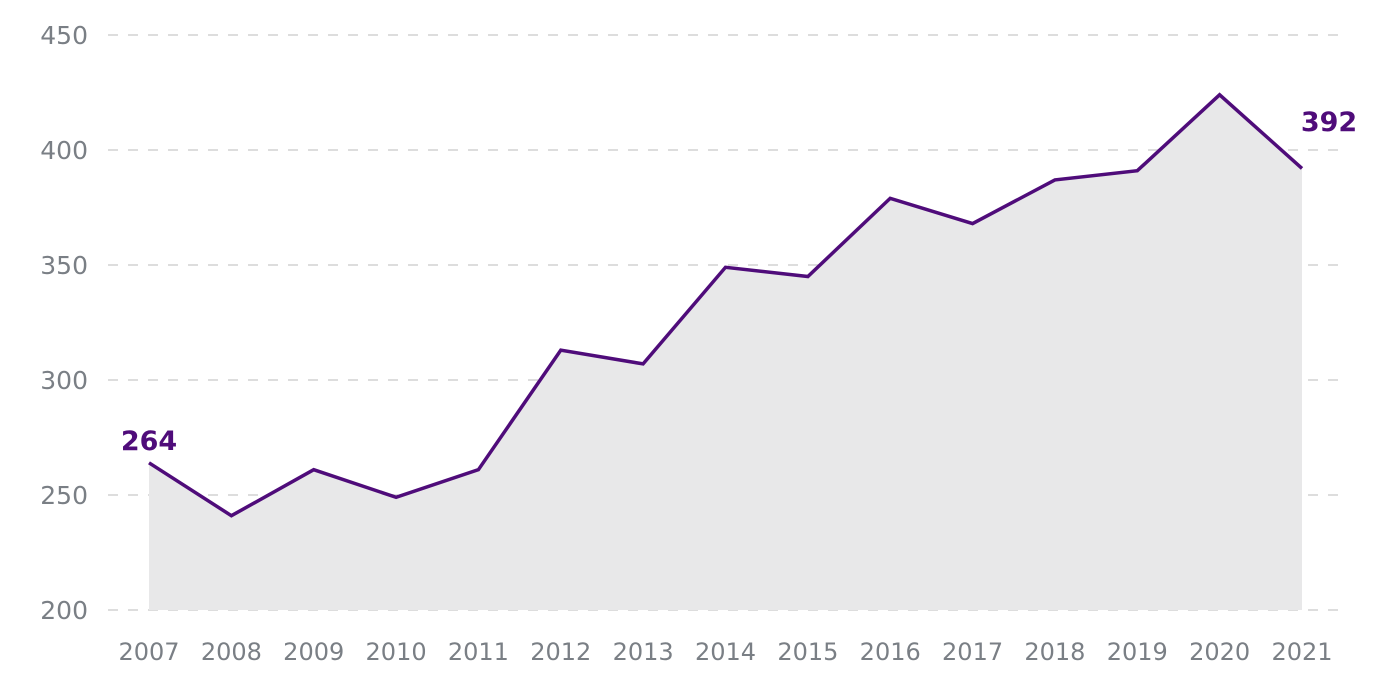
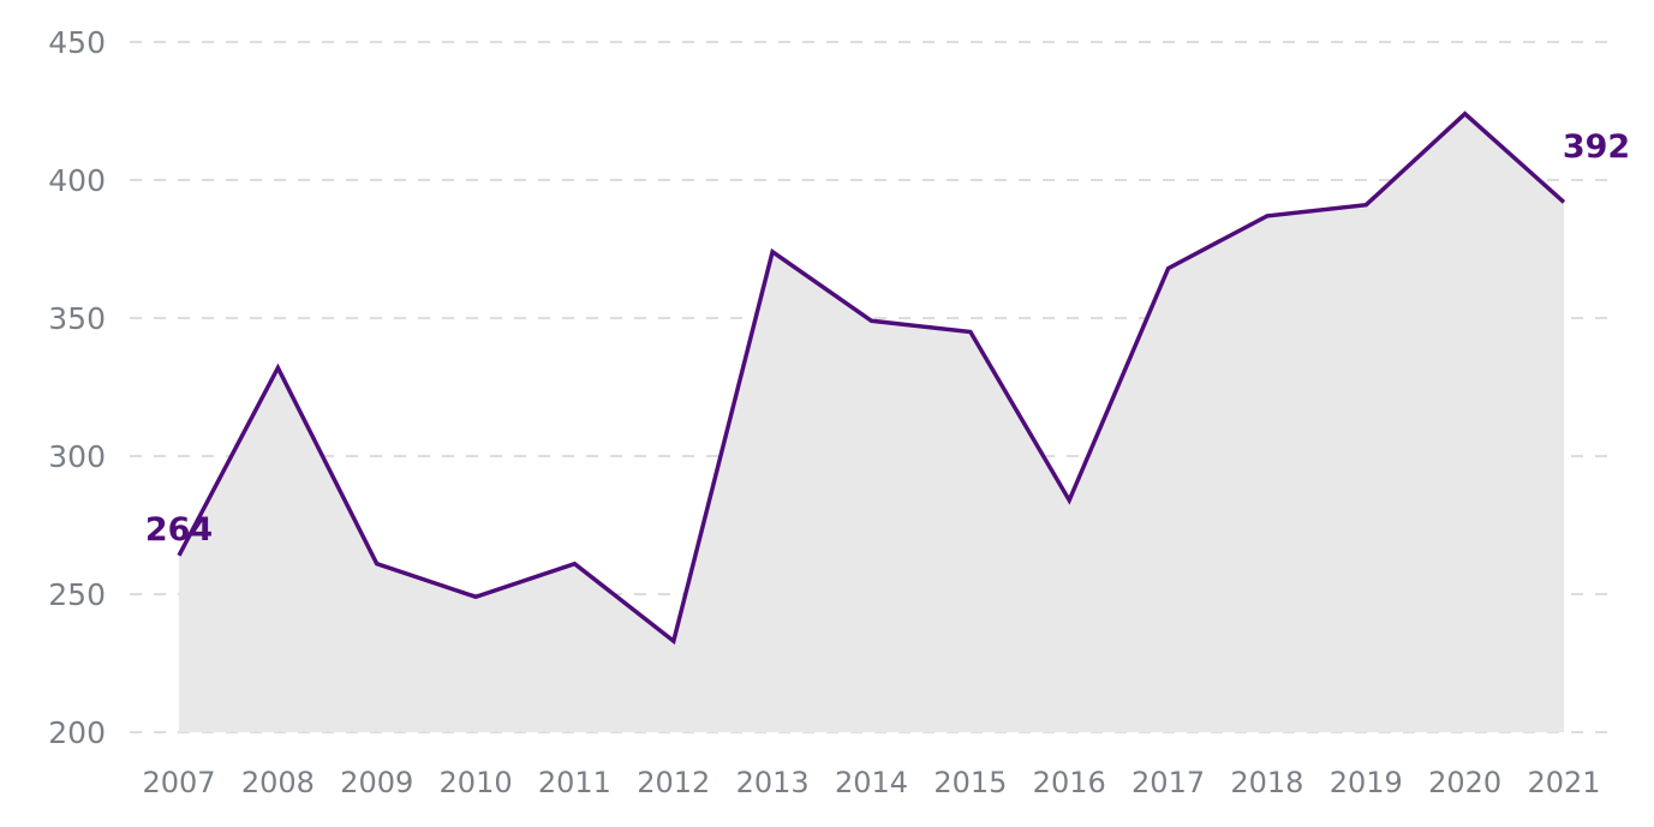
2008: 241 -> 332
2012: 313 -> 233
2013: 307 -> 374
2016: 379 -> 284
